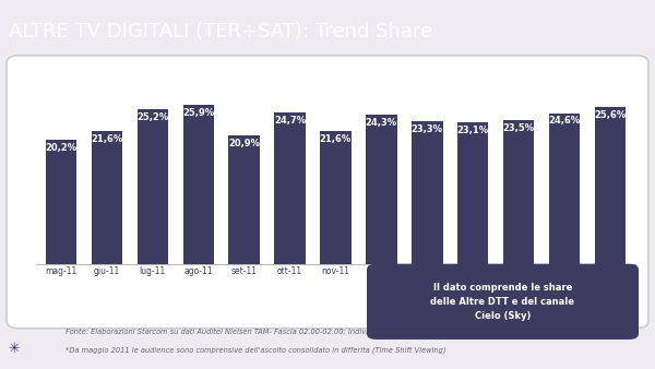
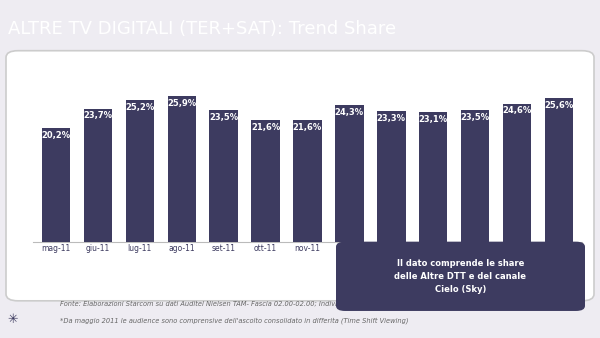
giu-11: 21,6% -> 23,7%
set-11: 20,9% -> 23,5%
ott-11: 24,7% -> 21,6%
